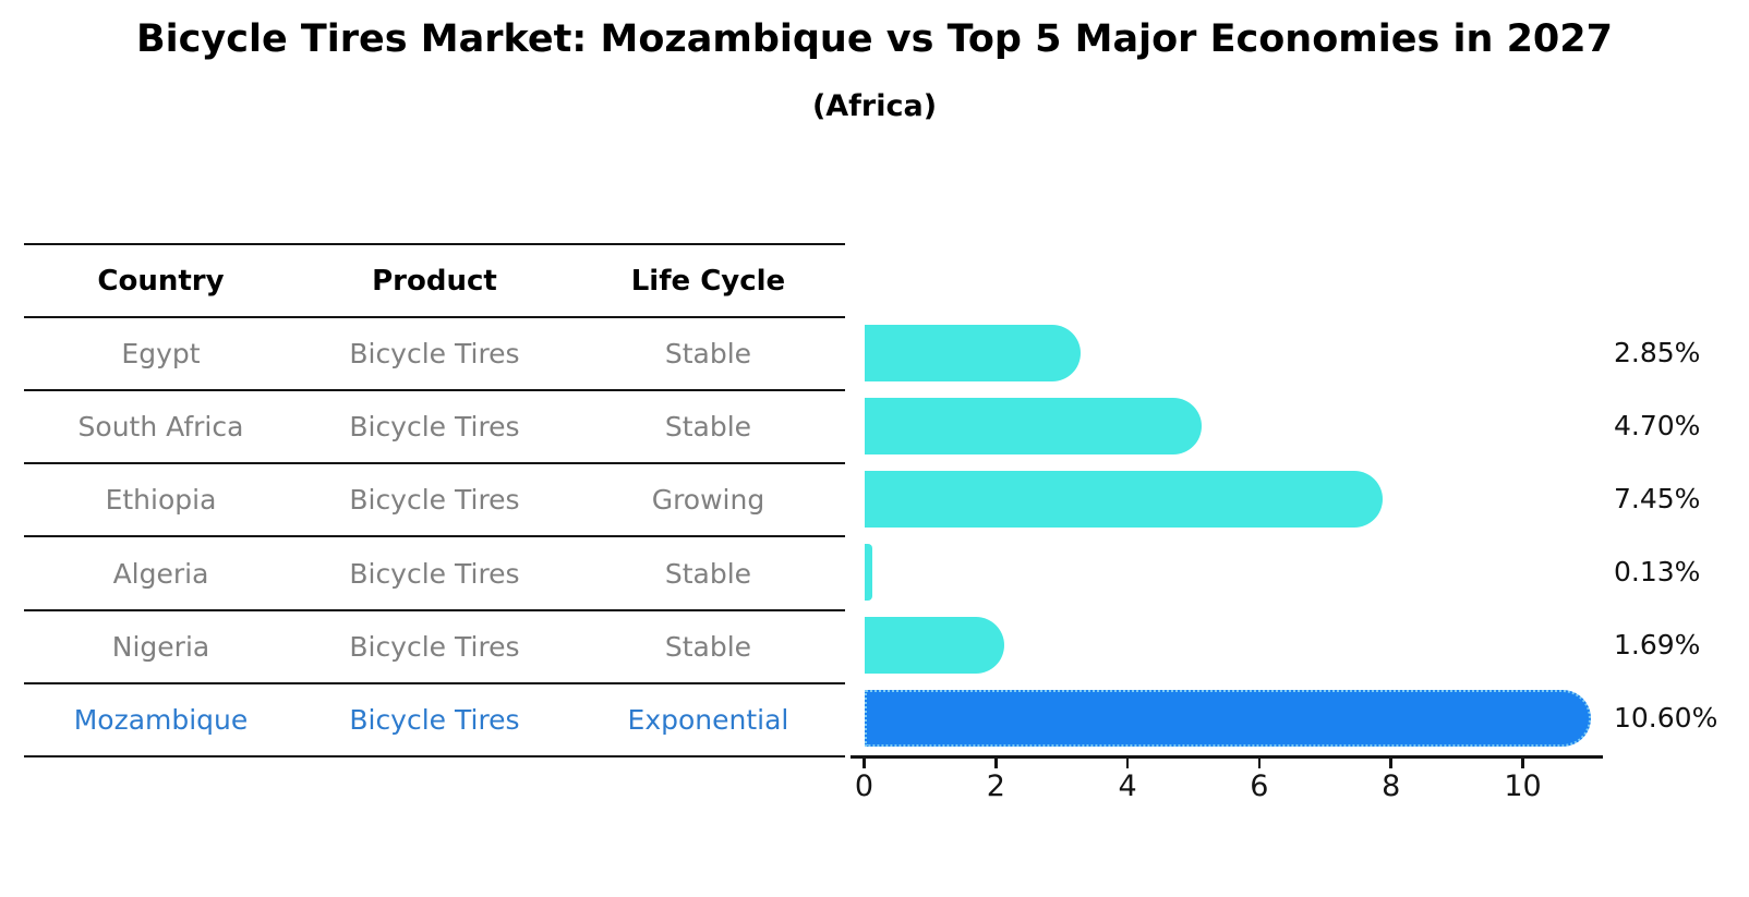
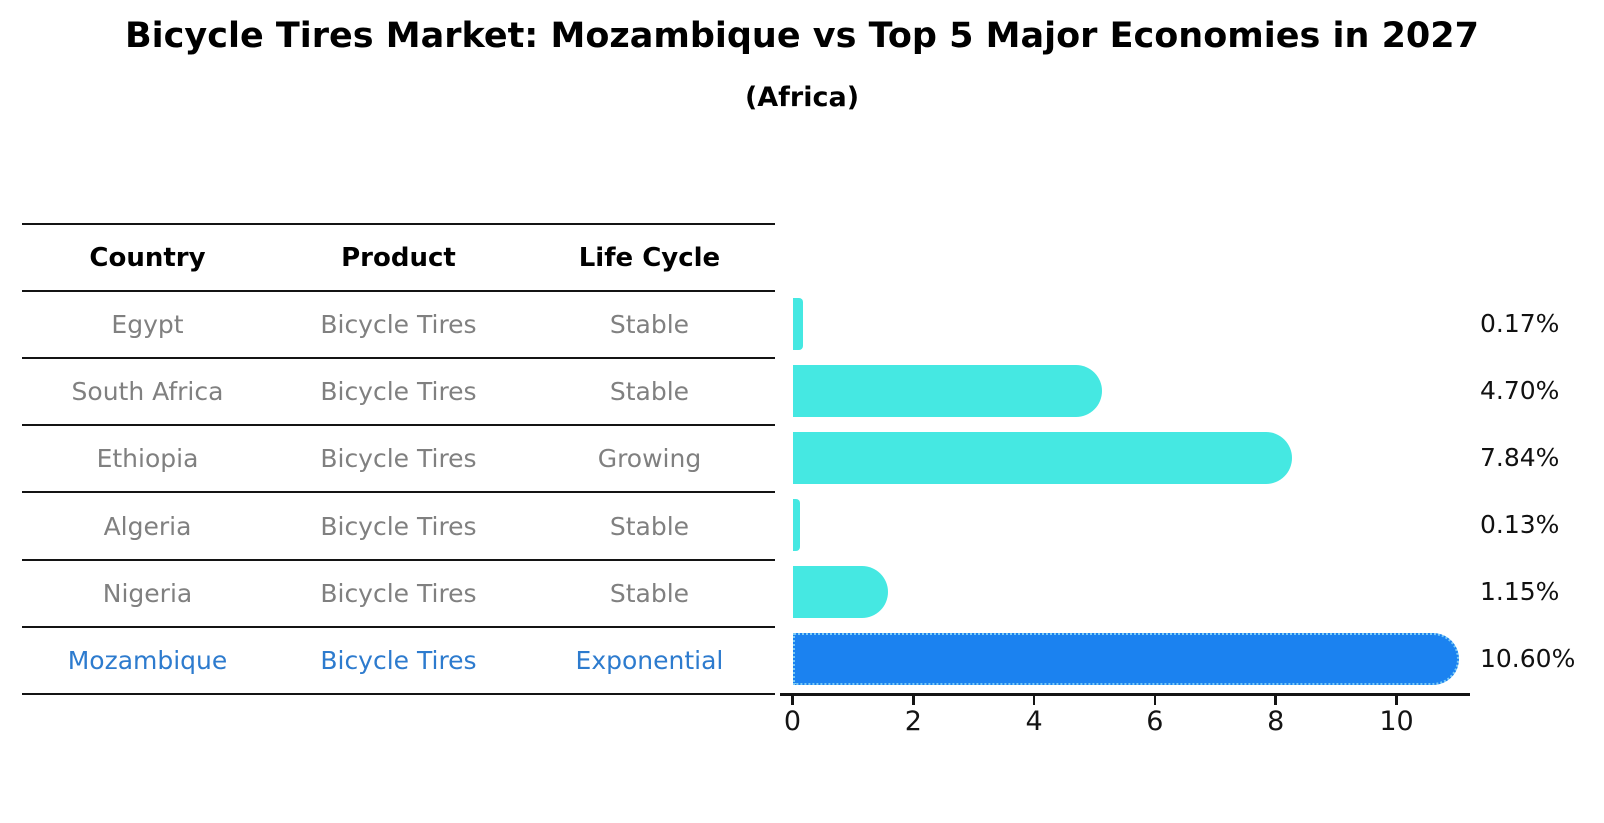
Egypt: 2.85% -> 0.17%
Ethiopia: 7.45% -> 7.84%
Nigeria: 1.69% -> 1.15%
